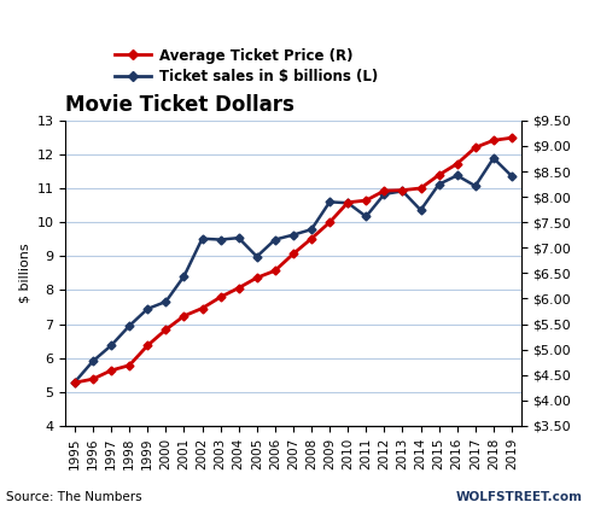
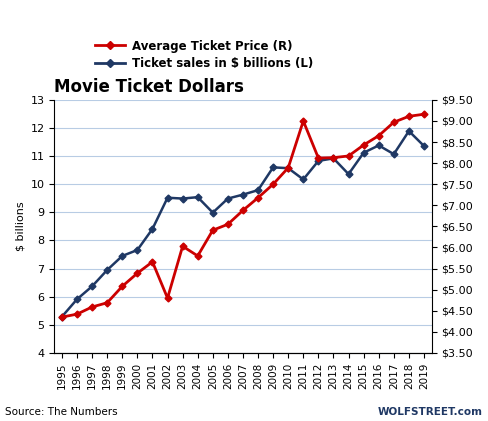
Average Ticket Price (R)/2002: $5.81 -> $4.80
Average Ticket Price (R)/2004: $6.21 -> $5.80
Average Ticket Price (R)/2011: $7.93 -> $9.00
